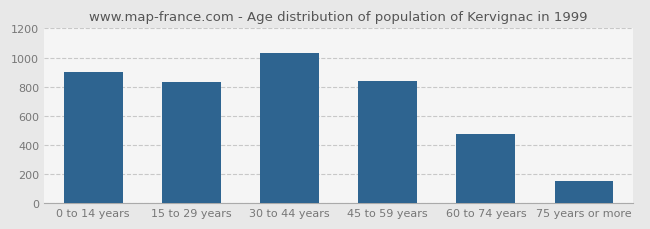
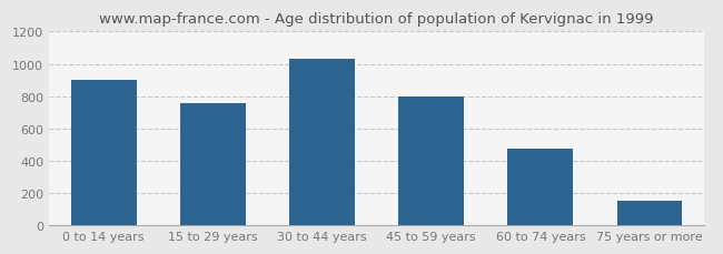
15 to 29 years: 830 -> 760
45 to 59 years: 840 -> 800
